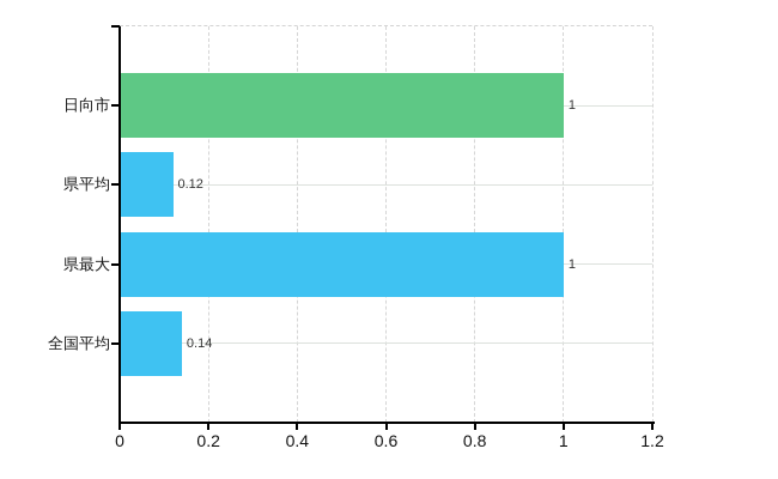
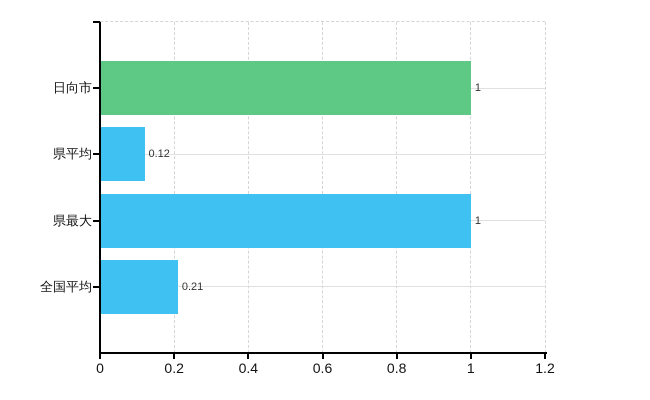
全国平均: 0.14 -> 0.21
